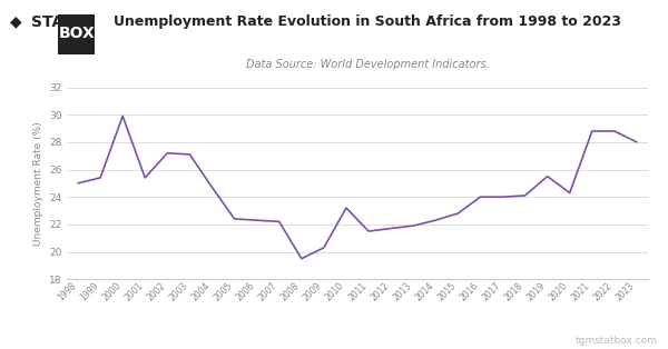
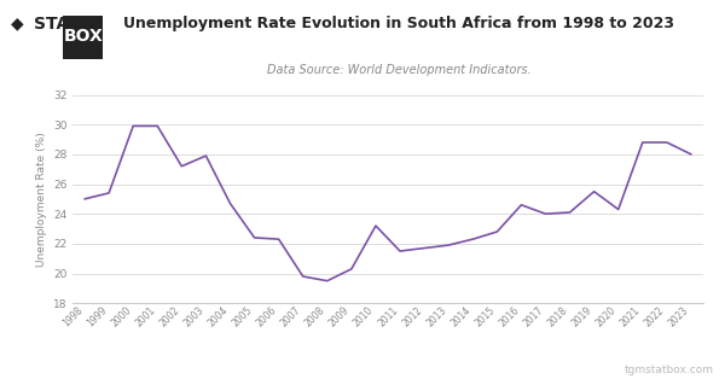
2001: 25.4 -> 29.9
2003: 27.1 -> 27.9
2007: 22.2 -> 19.8
2016: 24.0 -> 24.6
